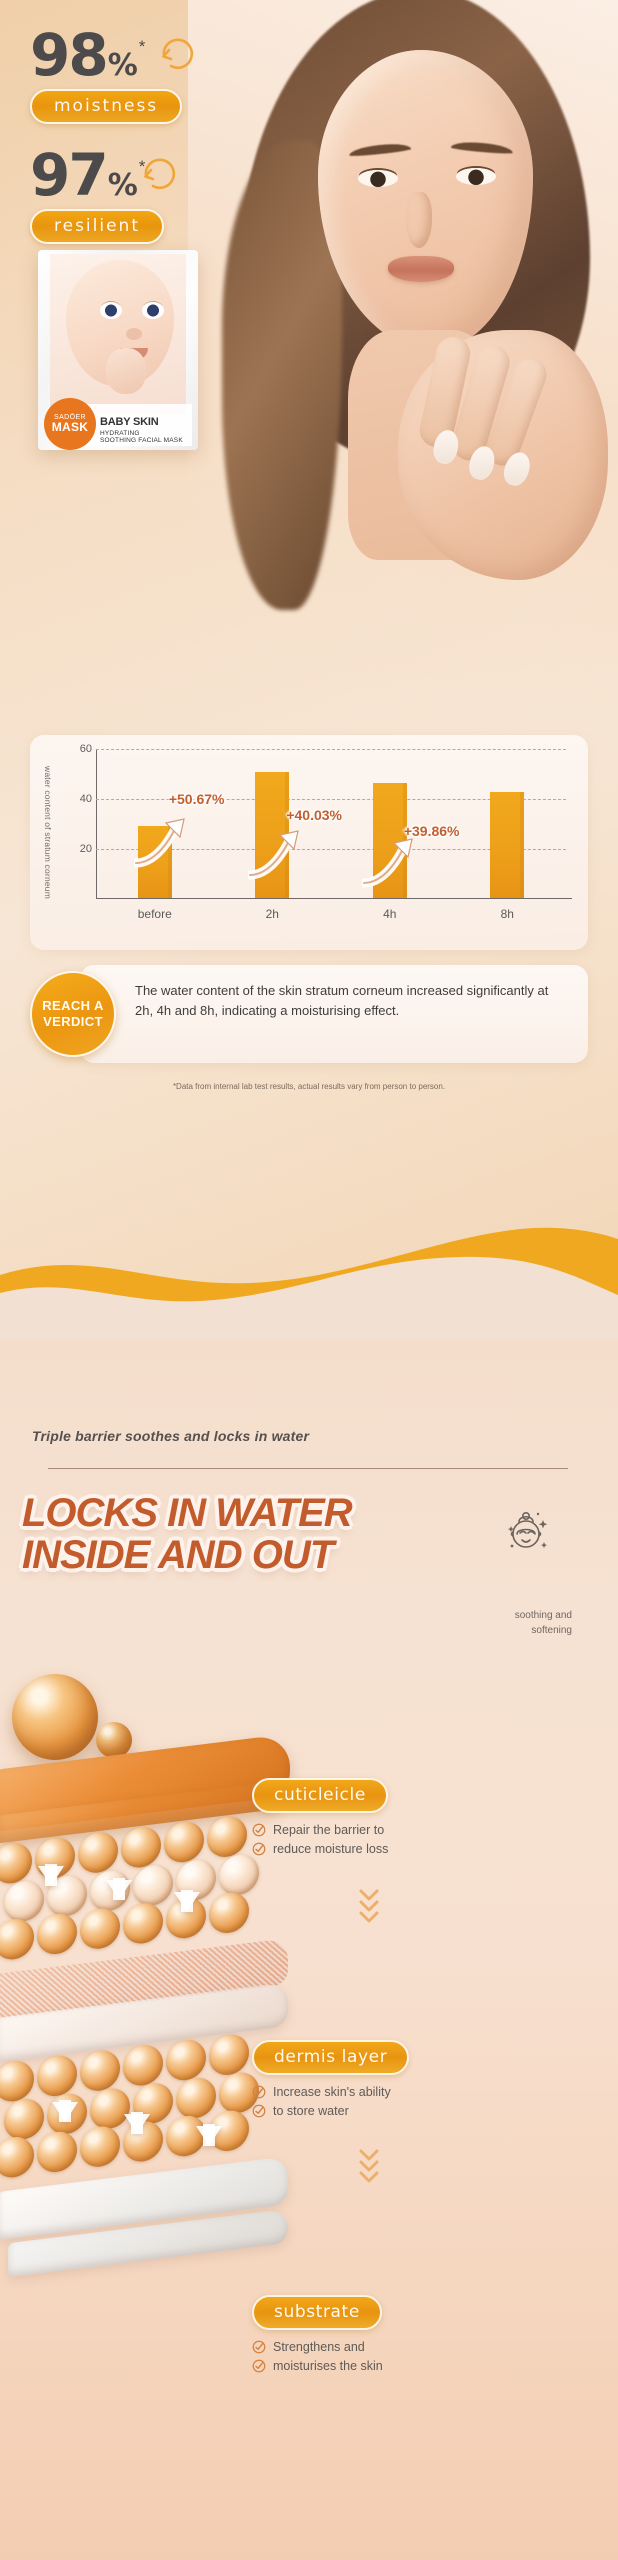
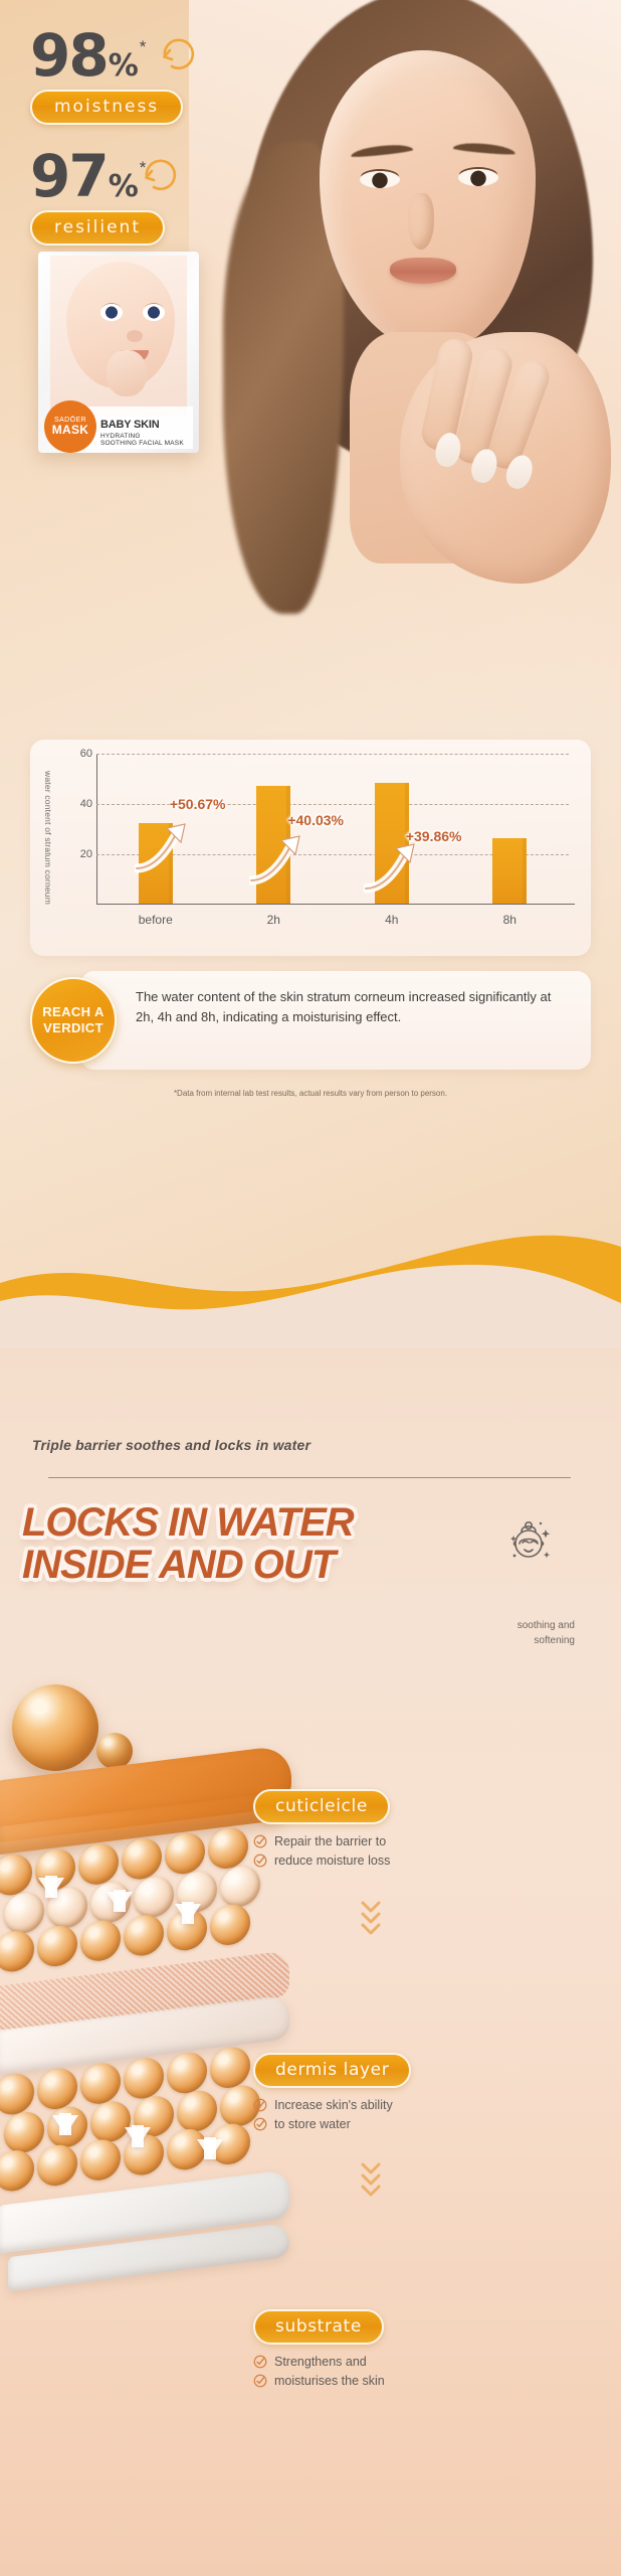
before: 29 -> 32
2h: 50 -> 47
4h: 46 -> 48
8h: 42 -> 26
